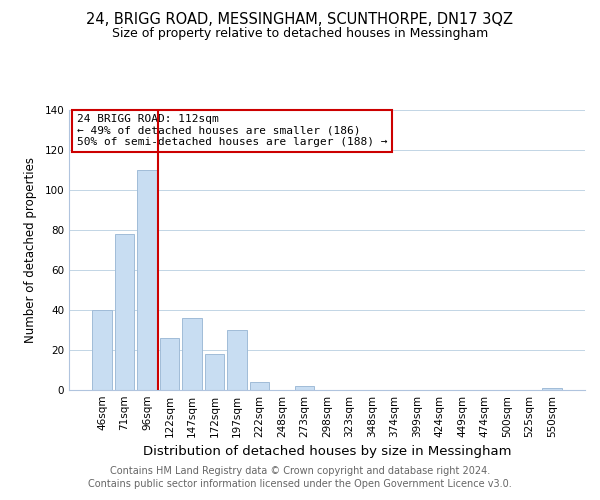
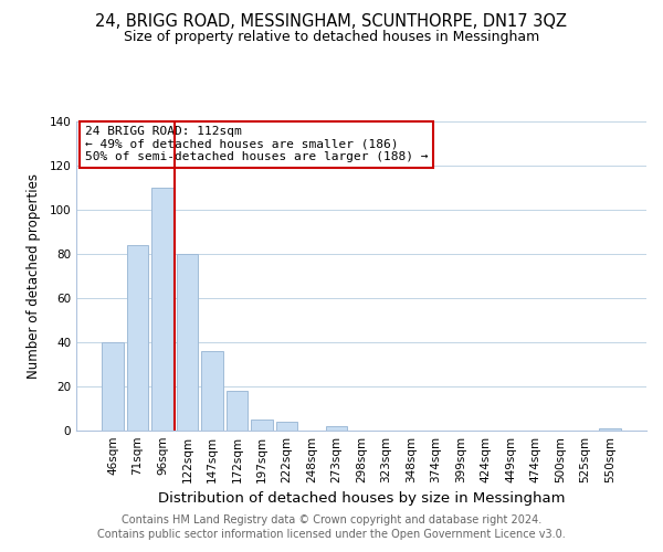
71sqm: 78 -> 84
122sqm: 26 -> 80
197sqm: 30 -> 5
